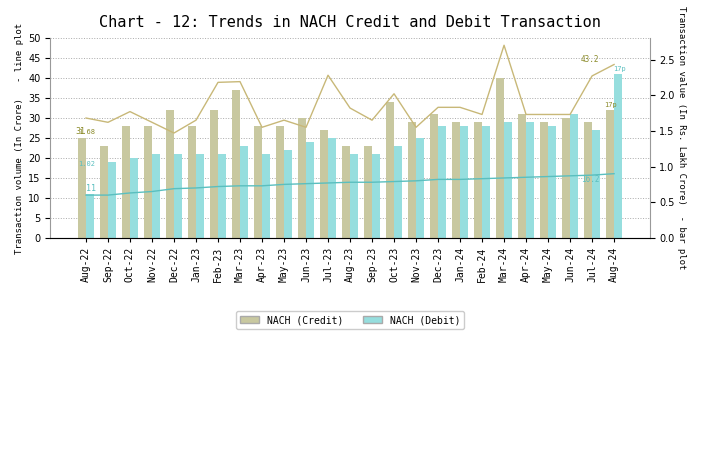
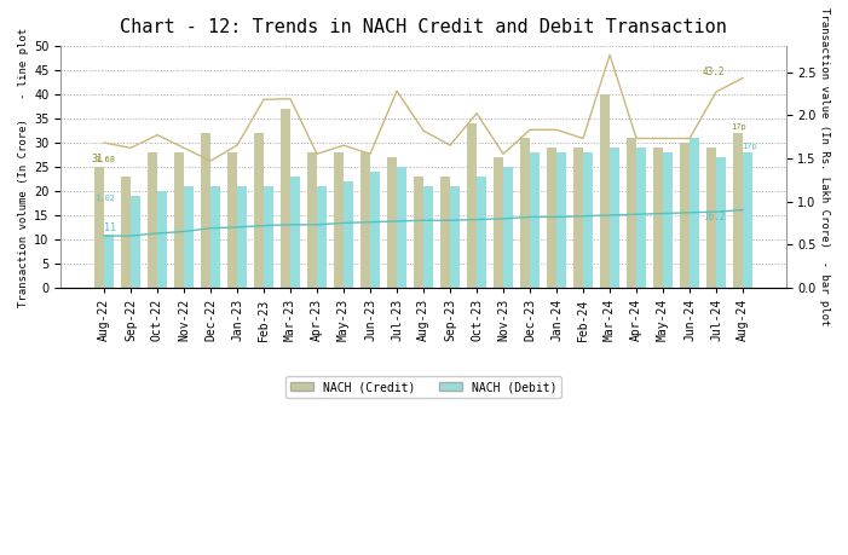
NACH (Credit)/Jun-23: 30 -> 28
NACH (Credit)/Nov-23: 29 -> 27
NACH (Debit)/Aug-24: 41 -> 28
